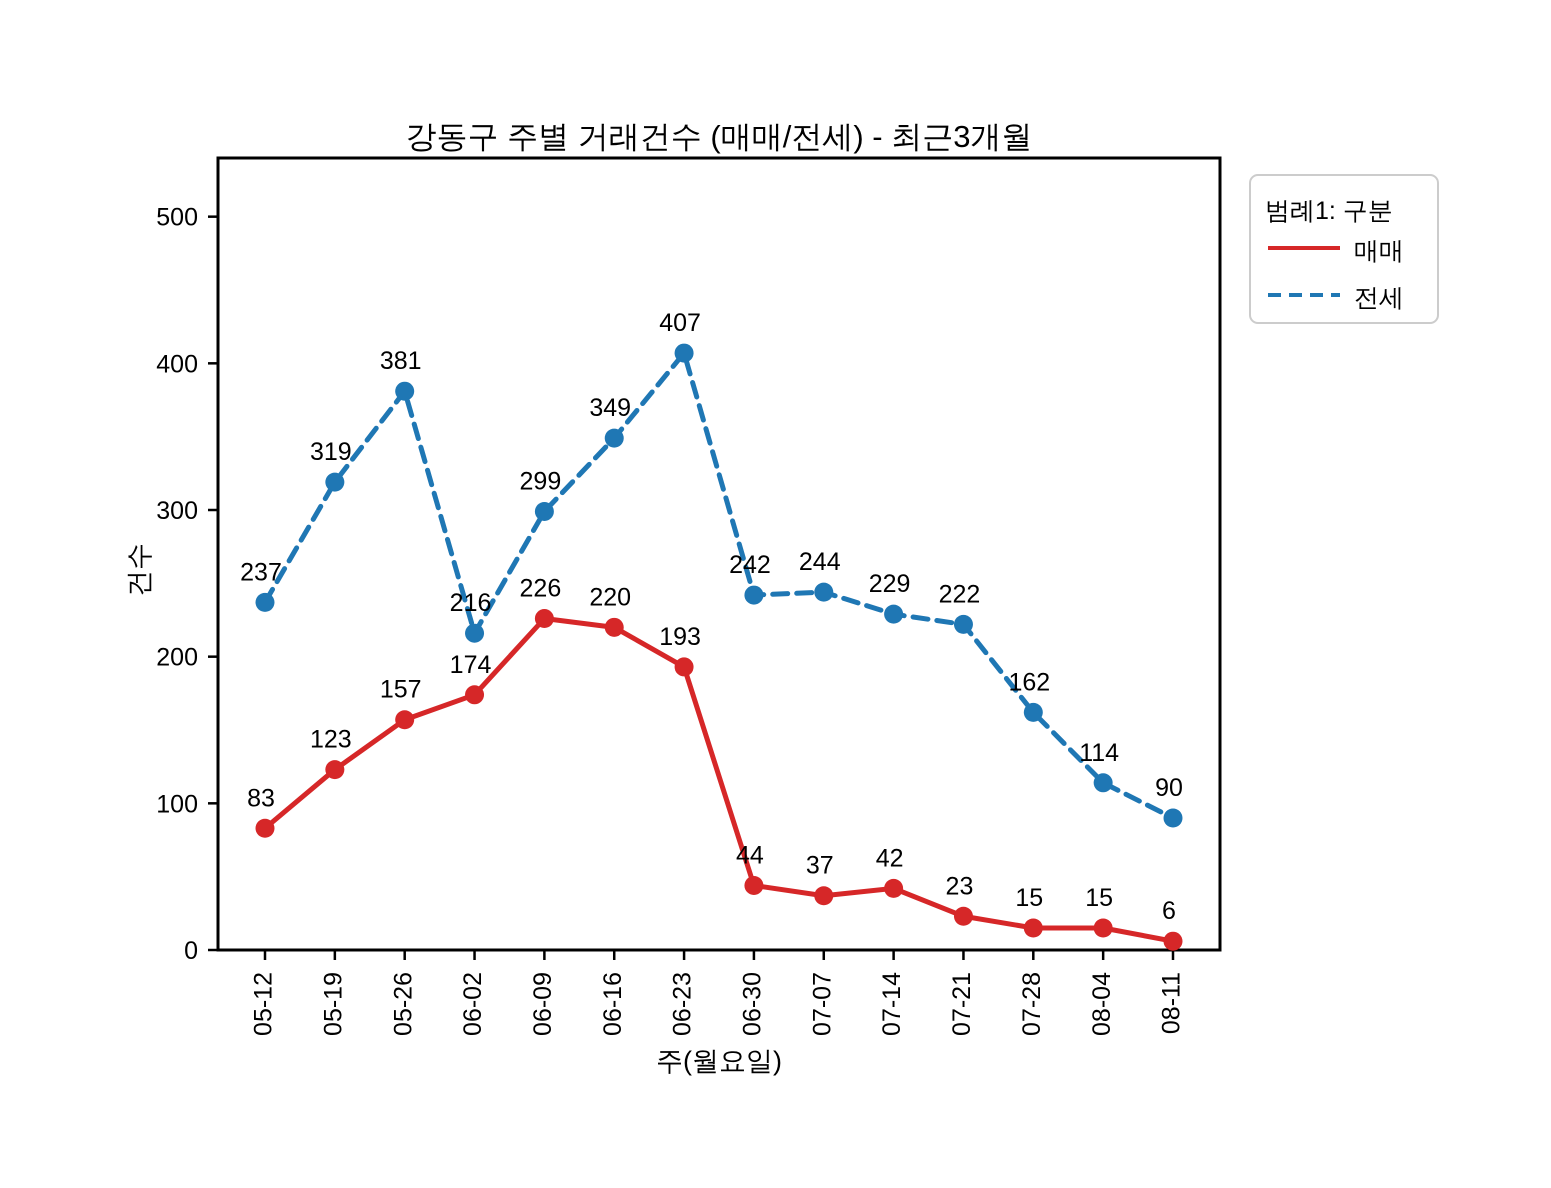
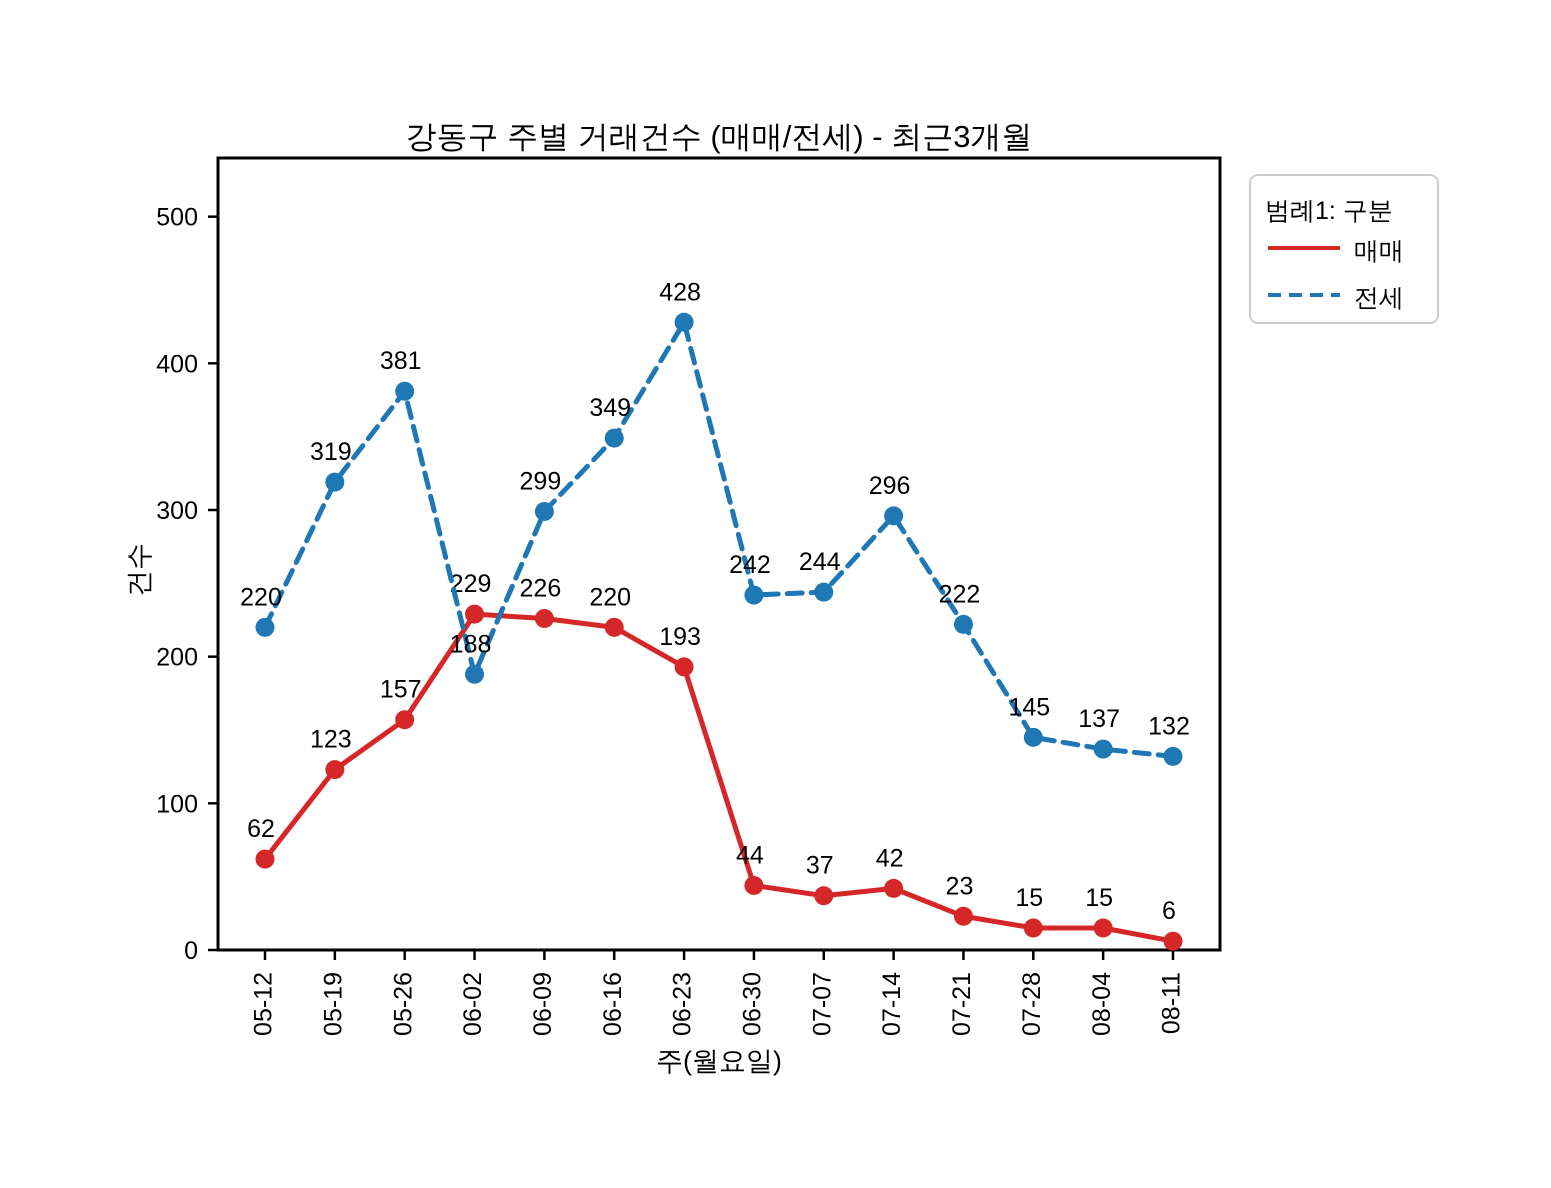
매매/05-12: 83 -> 62
전세/05-12: 237 -> 220
매매/06-02: 174 -> 229
전세/06-02: 216 -> 188
전세/06-23: 407 -> 428
전세/07-14: 229 -> 296
전세/07-28: 162 -> 145
전세/08-04: 114 -> 137
전세/08-11: 90 -> 132
